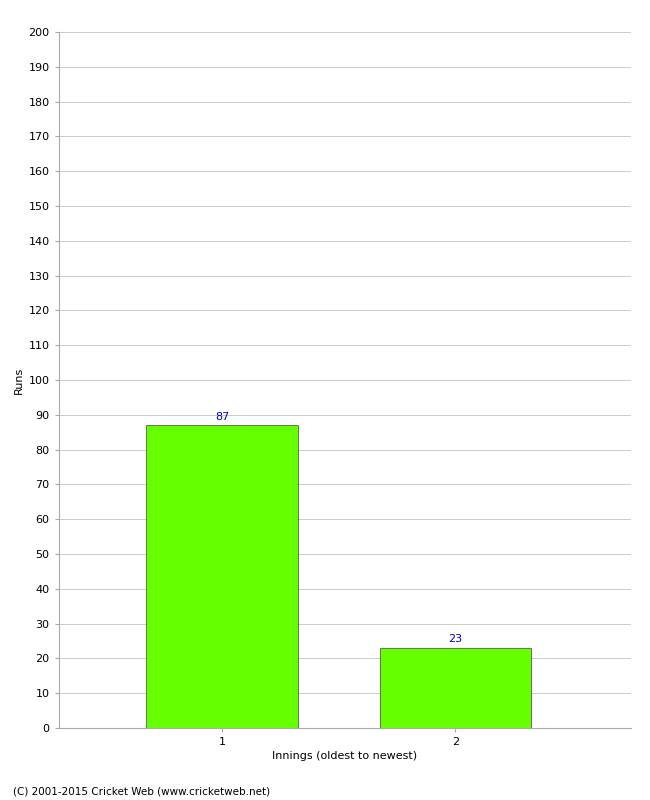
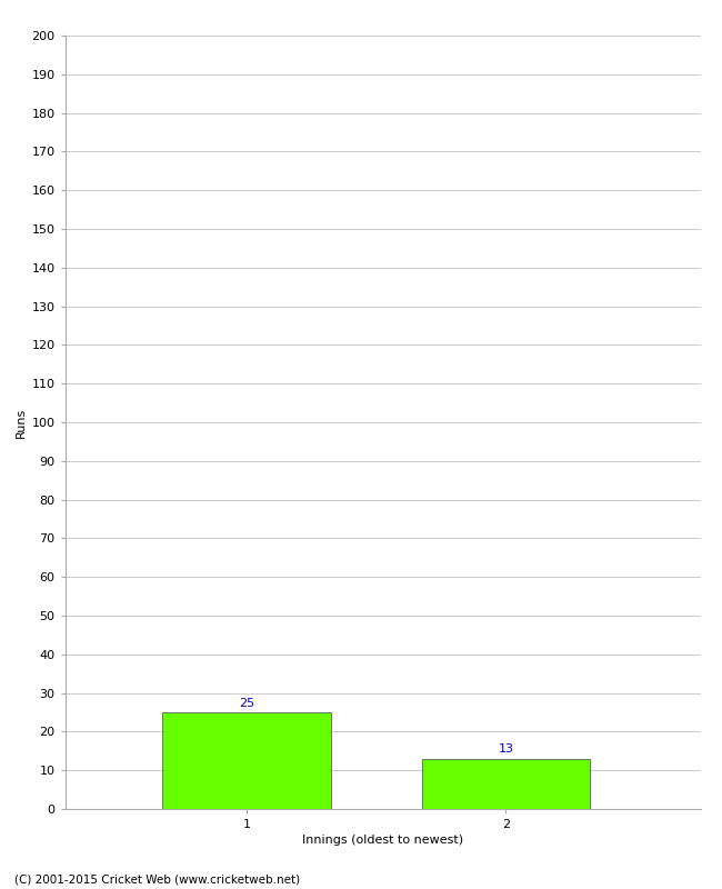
1: 87 -> 25
2: 23 -> 13
